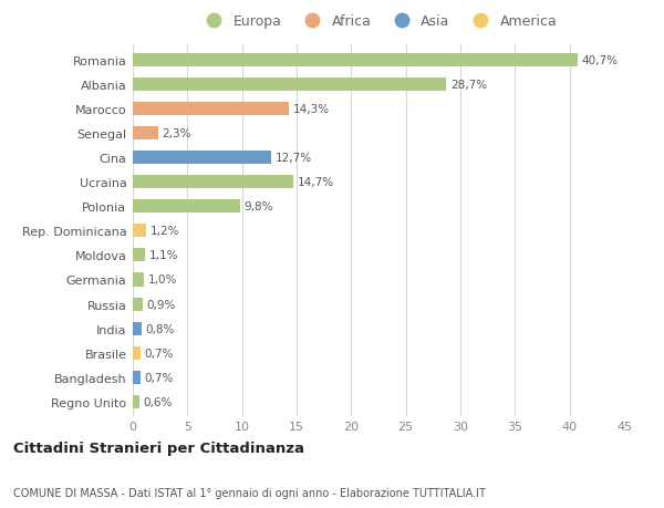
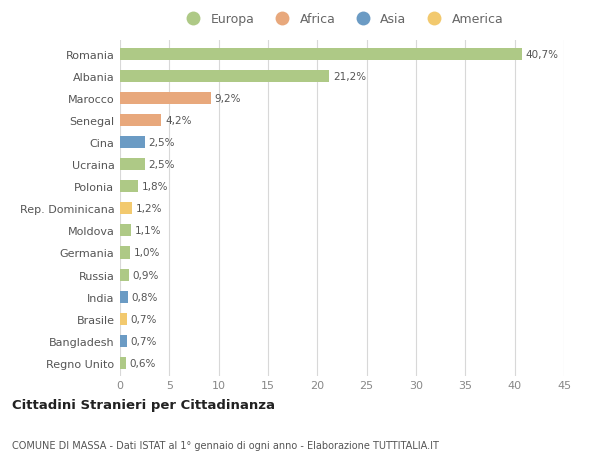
Albania: 28,7% -> 21,2%
Marocco: 14,3% -> 9,2%
Senegal: 2,3% -> 4,2%
Cina: 12,7% -> 2,5%
Ucraina: 14,7% -> 2,5%
Polonia: 9,8% -> 1,8%
